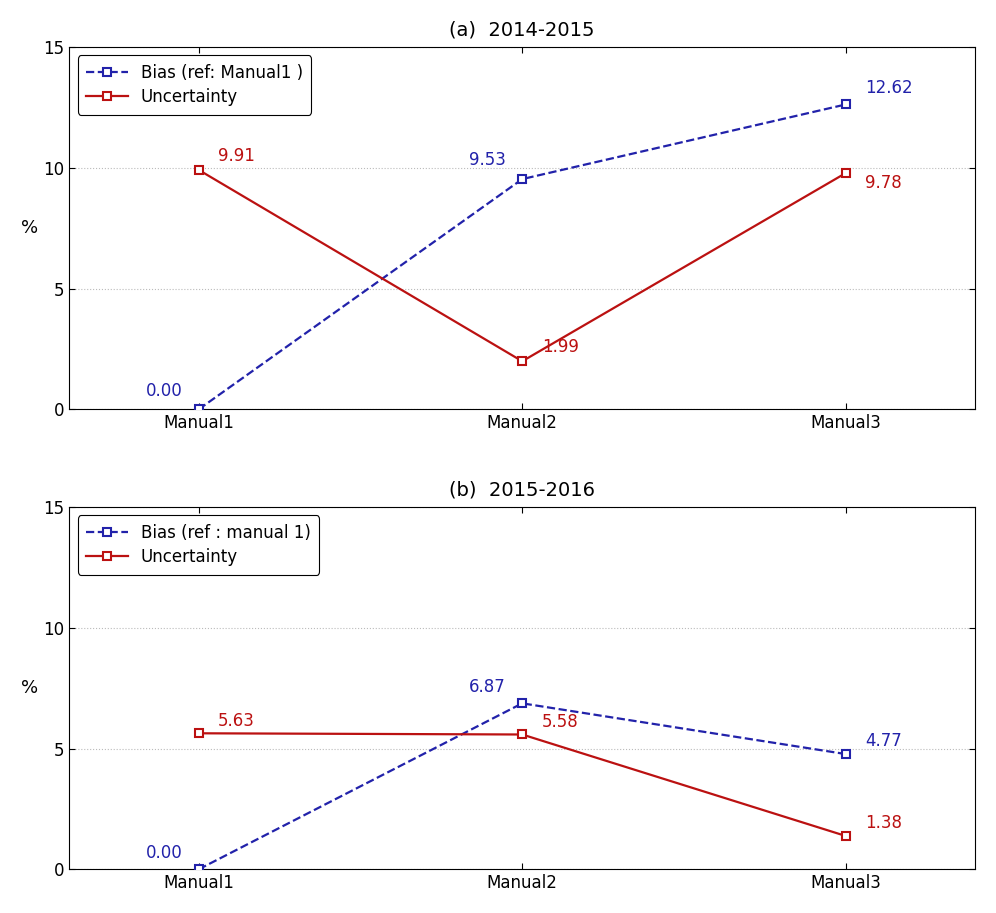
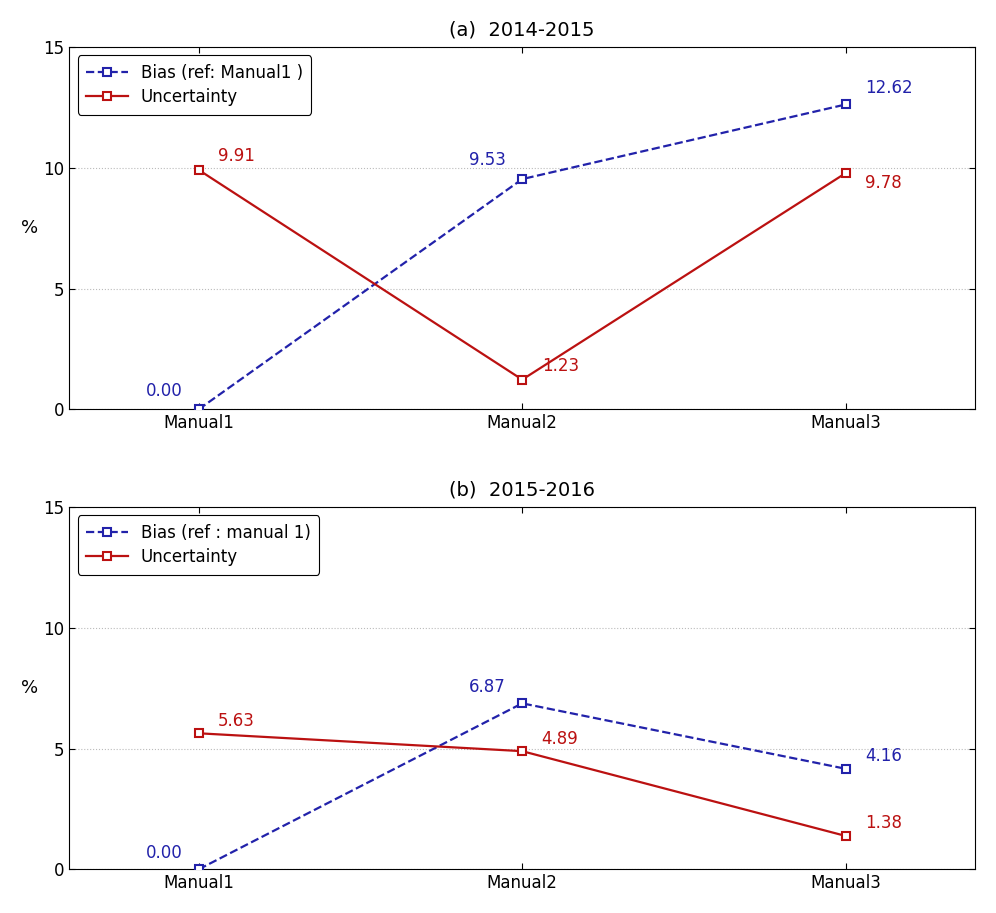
(a) 2014-2015/Uncertainty/Manual2: 1.99 -> 1.23
(b) 2015-2016/Uncertainty/Manual2: 5.58 -> 4.89
(b) 2015-2016/Bias (ref : manual 1)/Manual3: 4.77 -> 4.16
